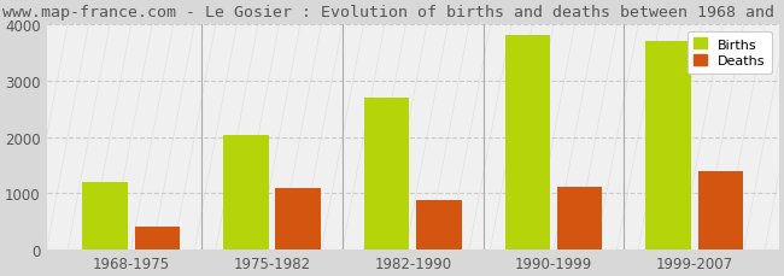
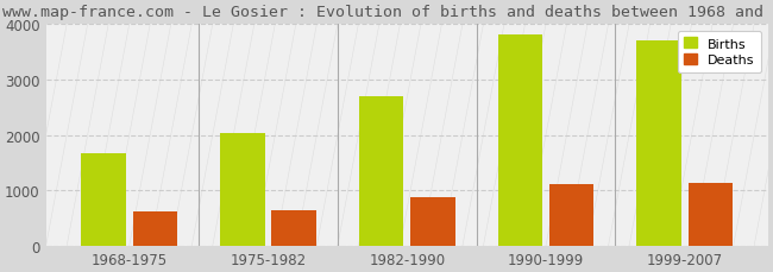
Births/1968-1975: 1200 -> 1670
Deaths/1968-1975: 400 -> 620
Deaths/1975-1982: 1100 -> 650
Deaths/1999-2007: 1400 -> 1140
